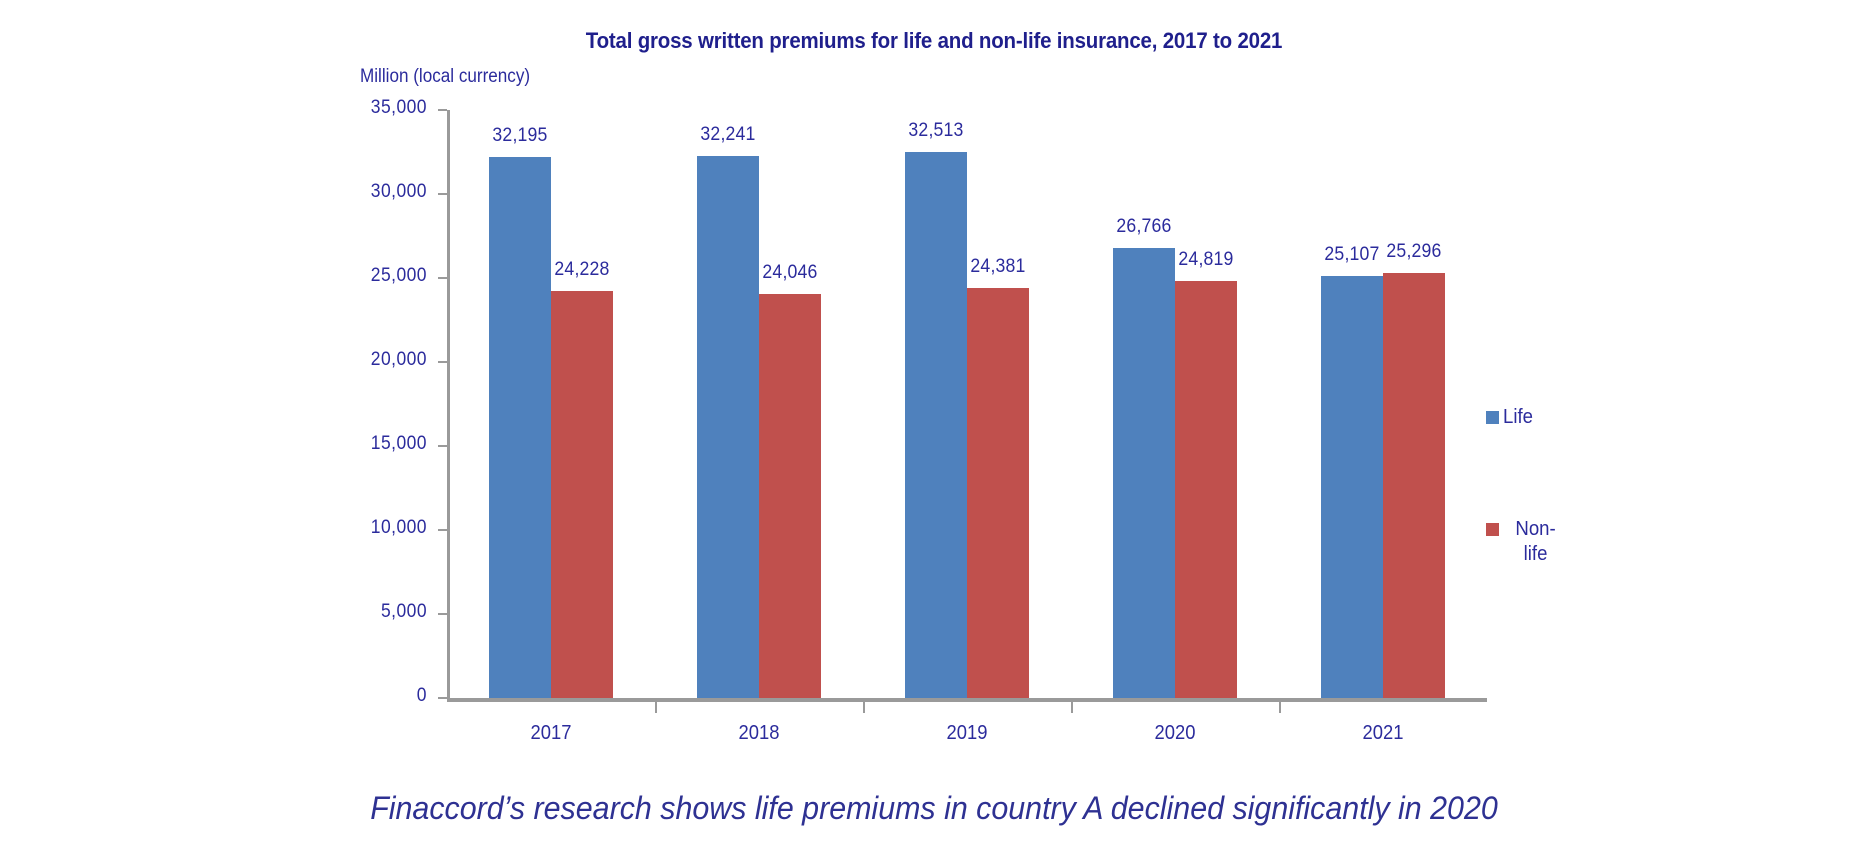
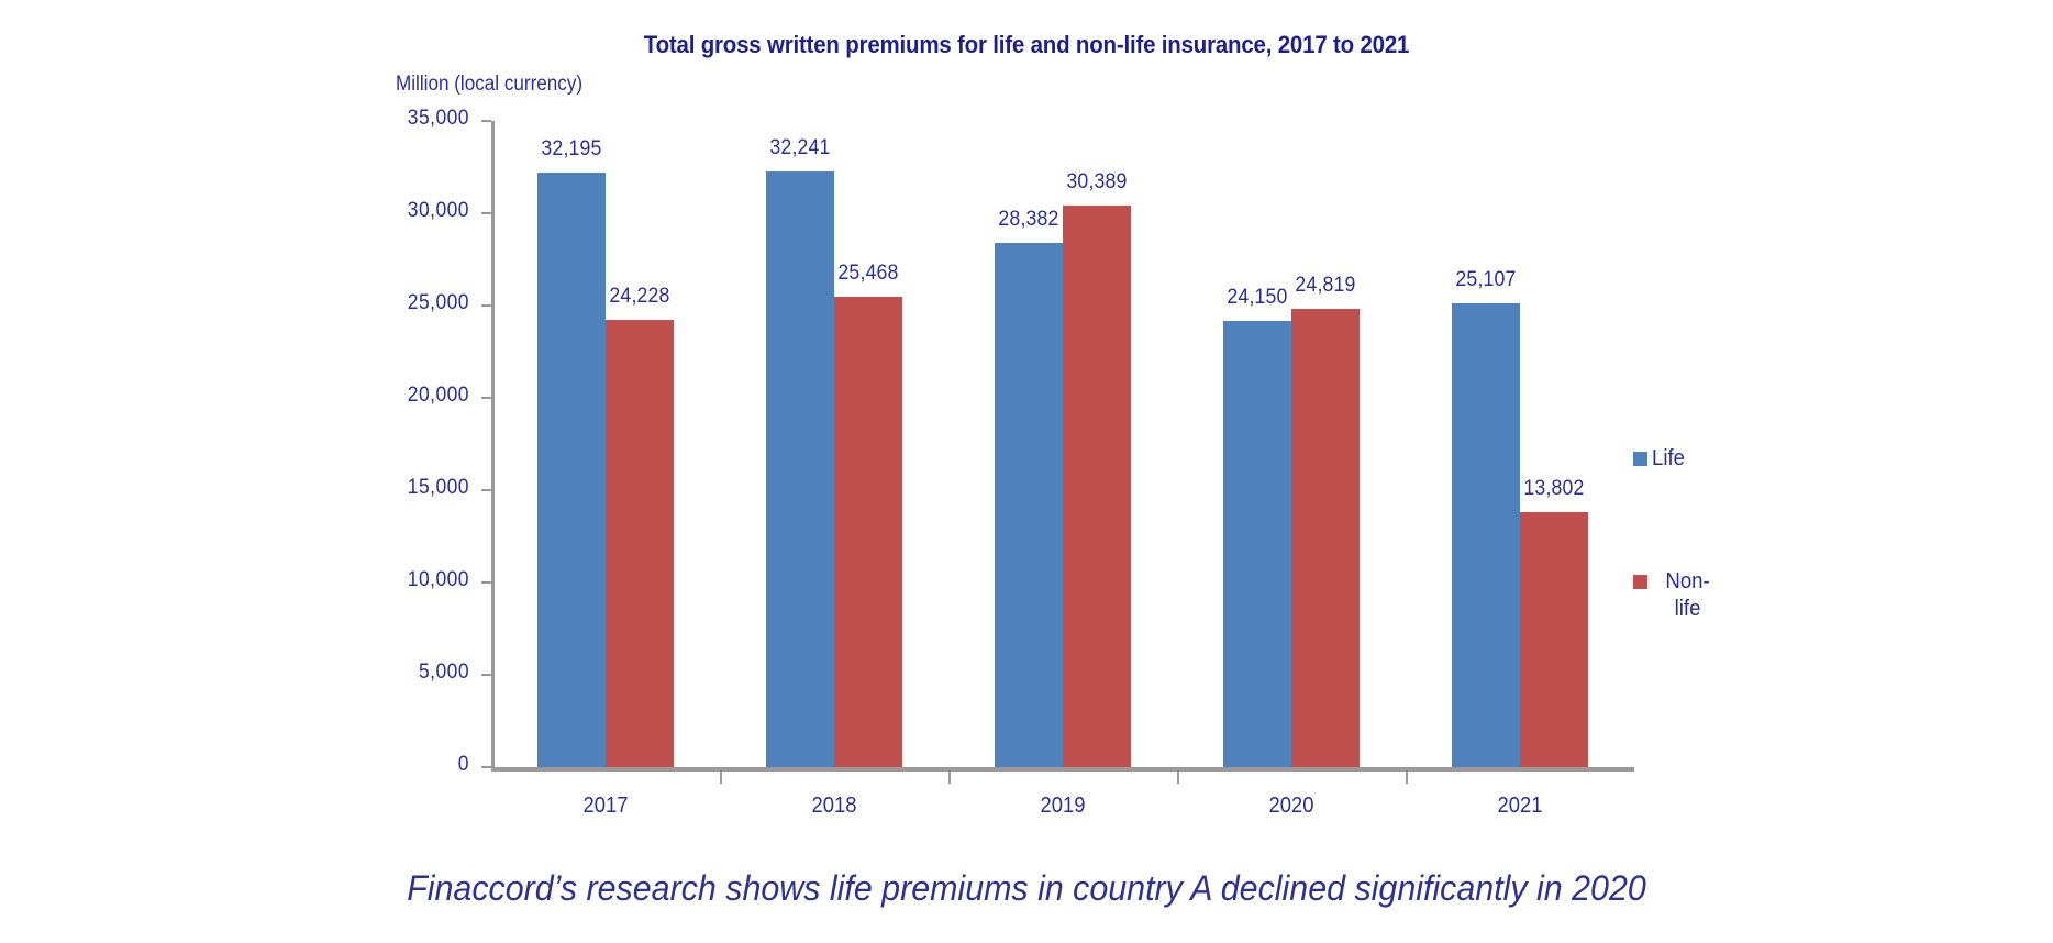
Non-life/2018: 24,046 -> 25,468
Life/2019: 32,513 -> 28,382
Non-life/2019: 24,381 -> 30,389
Life/2020: 26,766 -> 24,150
Non-life/2021: 25,296 -> 13,802
